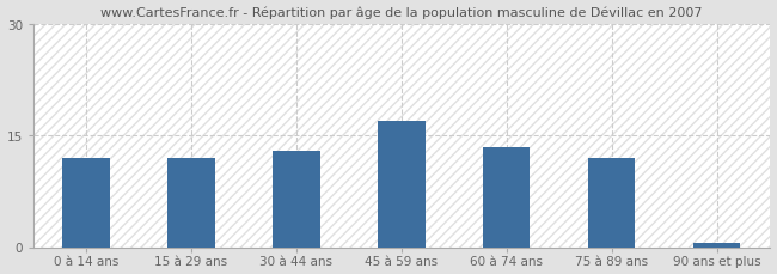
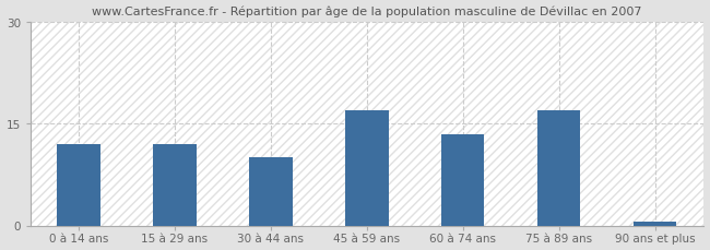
30 à 44 ans: 13.0 -> 10.0
75 à 89 ans: 12.0 -> 17.0
